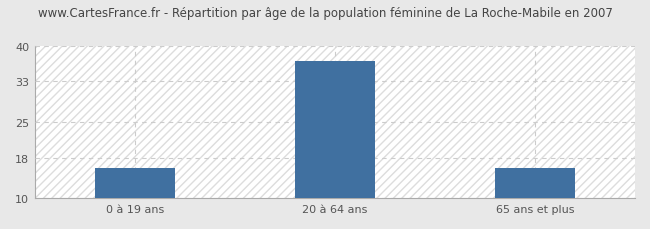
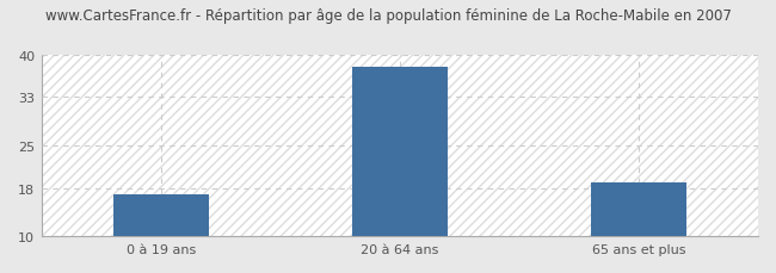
0 à 19 ans: 16 -> 17
20 à 64 ans: 37 -> 38
65 ans et plus: 16 -> 19
